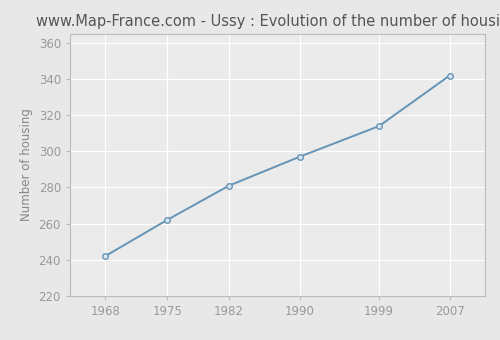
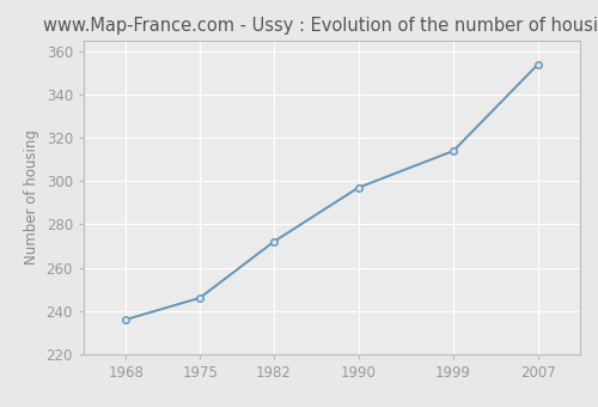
1968: 242 -> 236
1975: 262 -> 246
1982: 281 -> 272
2007: 342 -> 354
